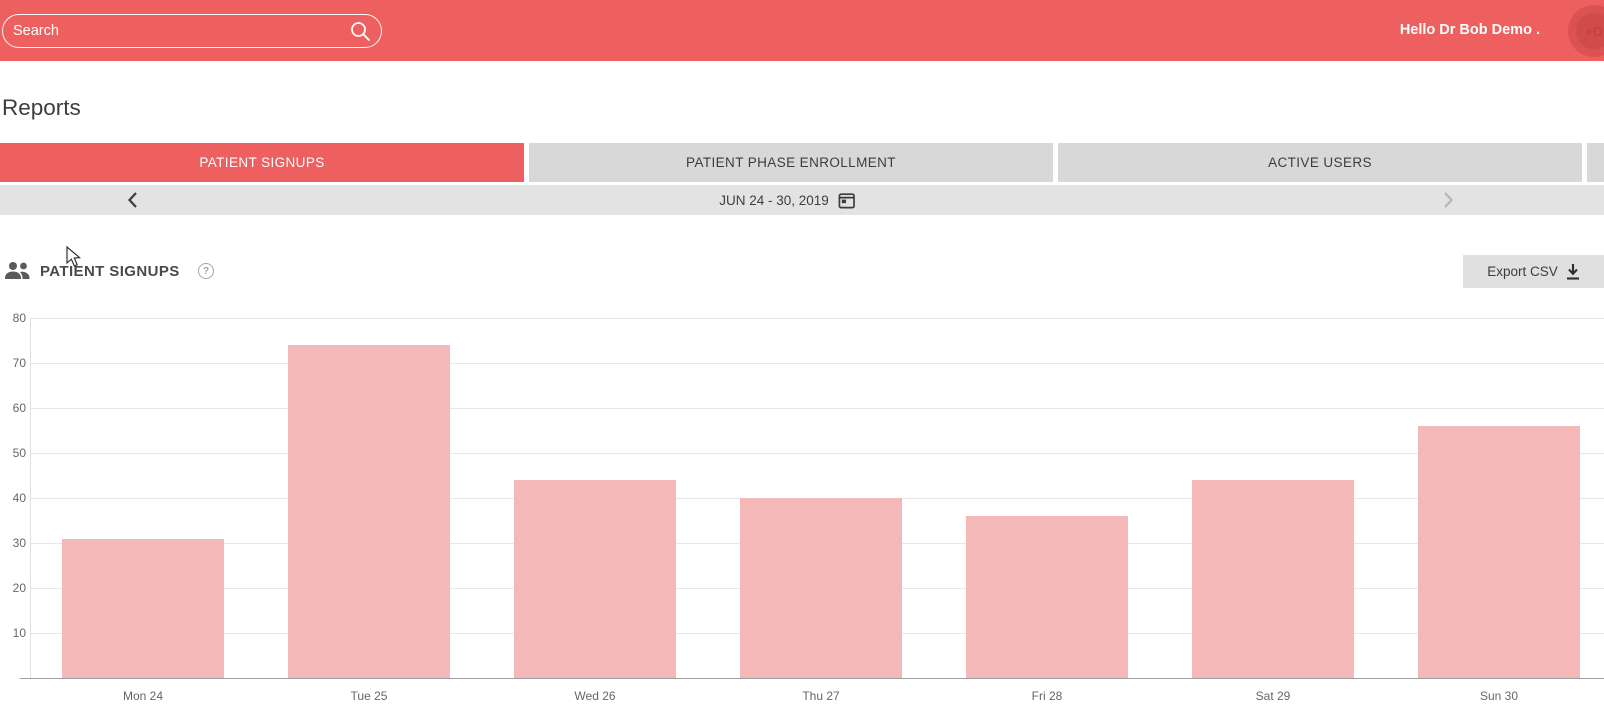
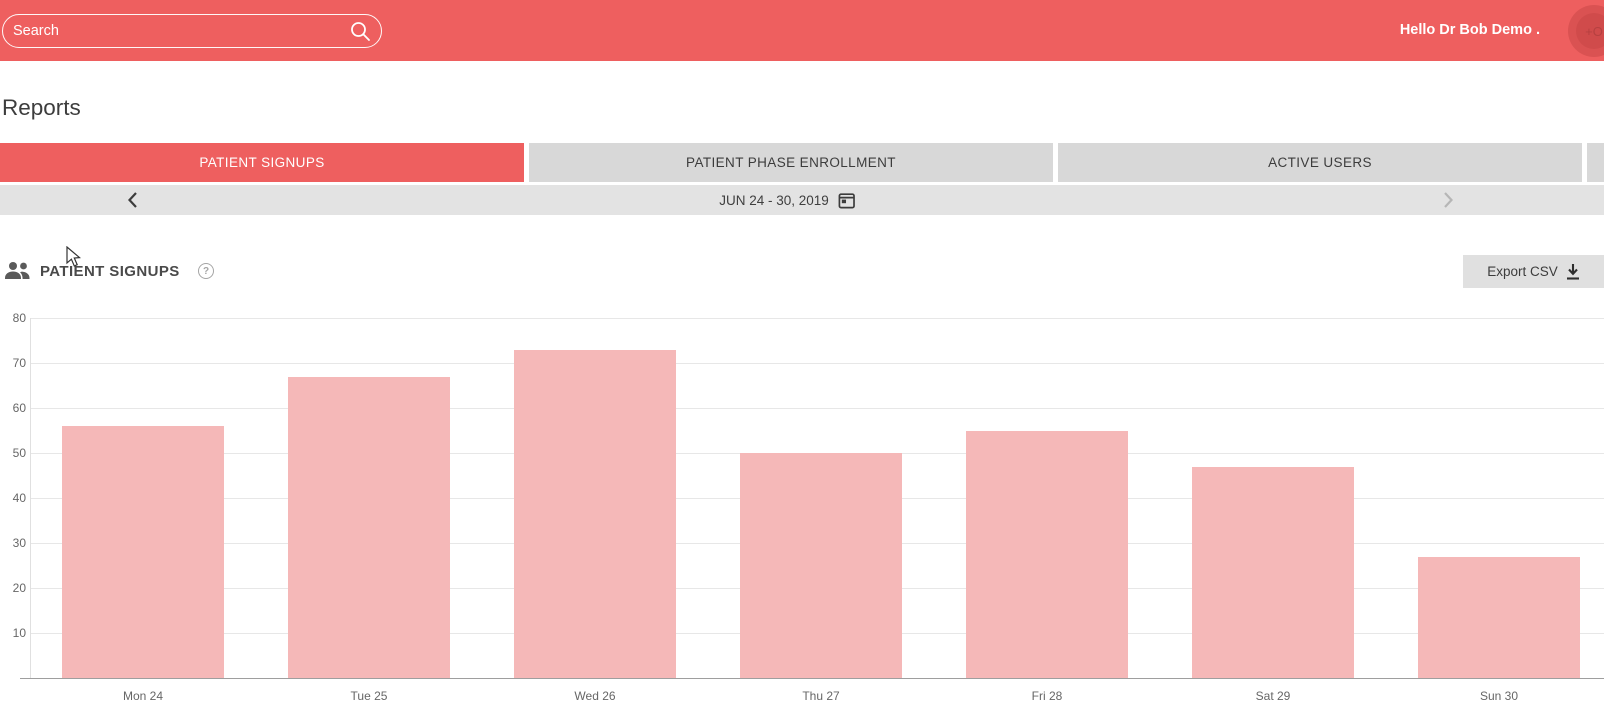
Mon 24: 31 -> 56
Tue 25: 74 -> 67
Wed 26: 44 -> 73
Thu 27: 40 -> 50
Fri 28: 36 -> 55
Sat 29: 44 -> 47
Sun 30: 56 -> 27
